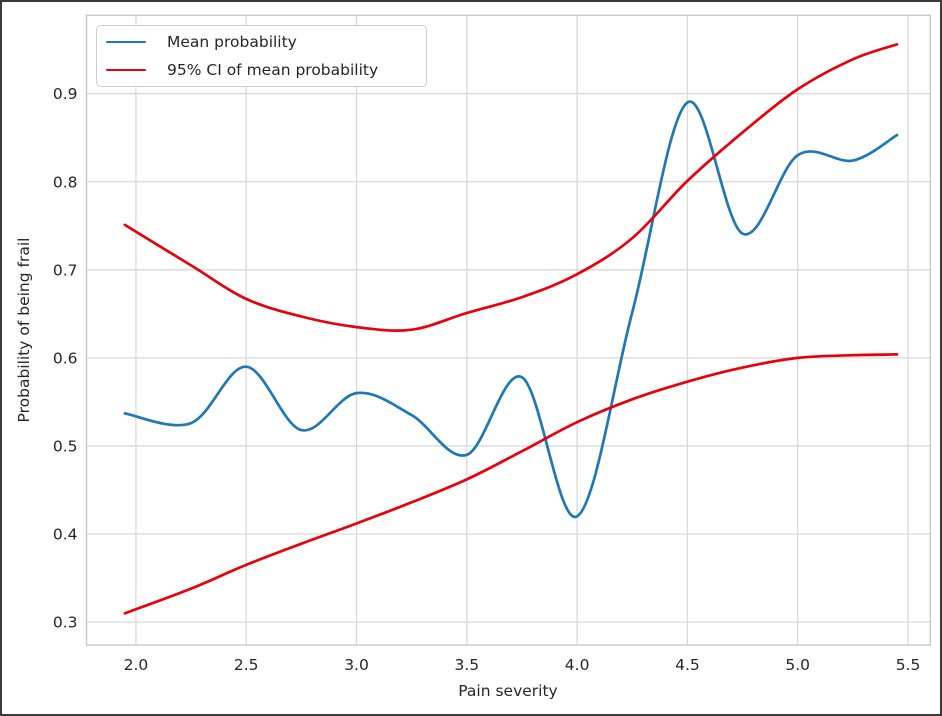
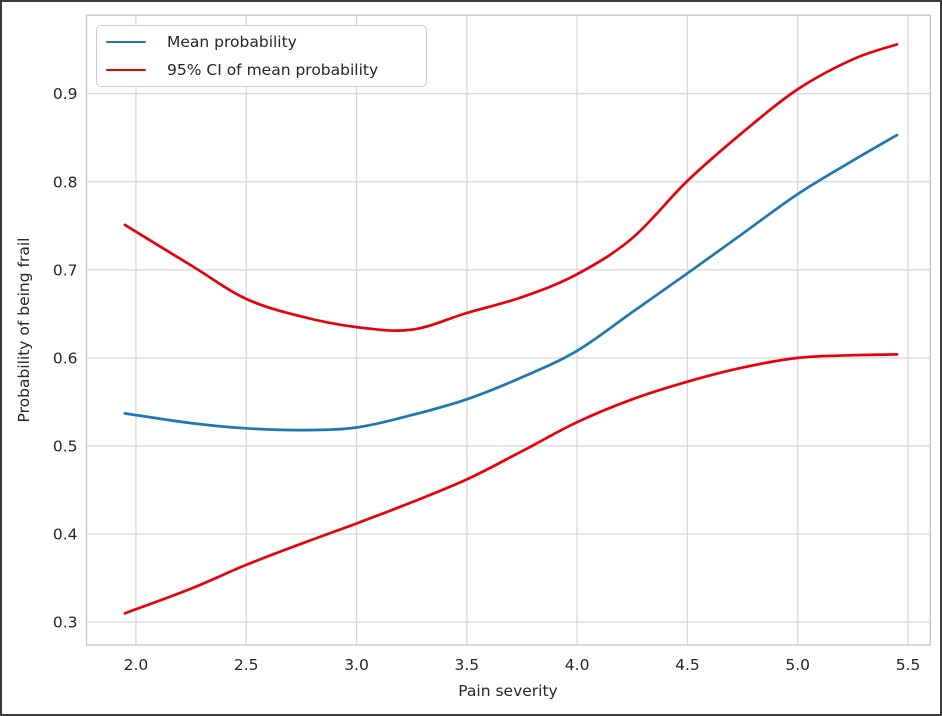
Mean probability/2.5: 0.59 -> 0.52
Mean probability/3.0: 0.56 -> 0.52
Mean probability/3.5: 0.49 -> 0.55
Mean probability/4.0: 0.42 -> 0.61
Mean probability/4.5: 0.89 -> 0.70
Mean probability/5.0: 0.83 -> 0.79
